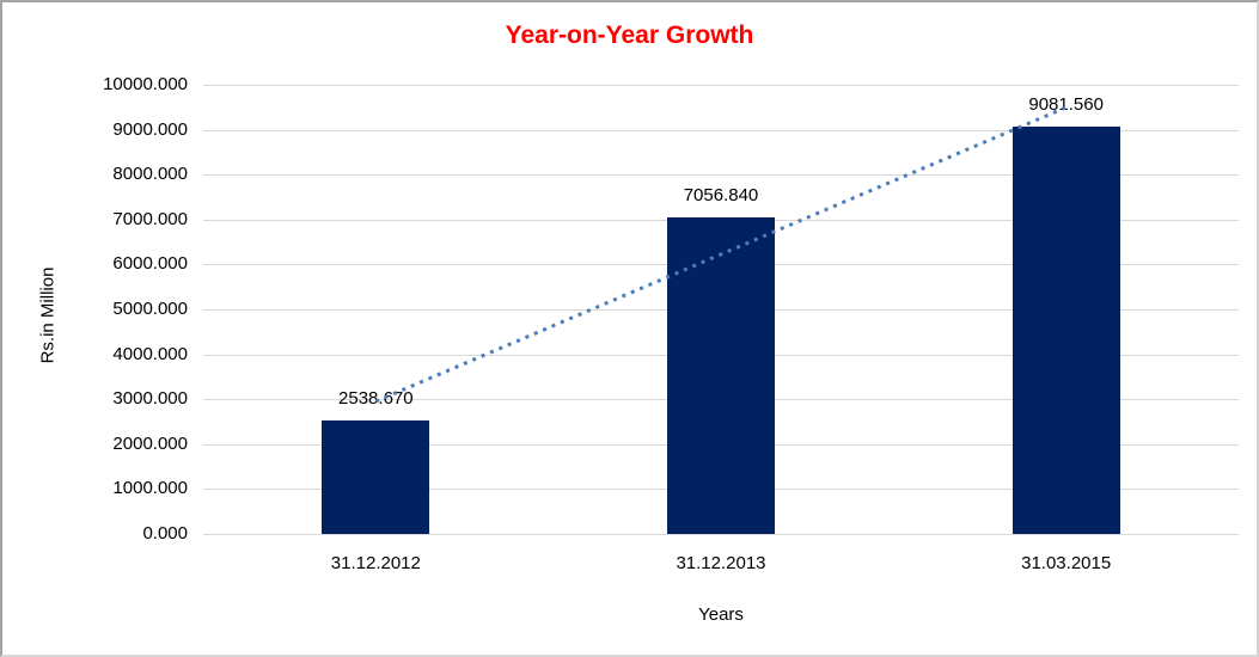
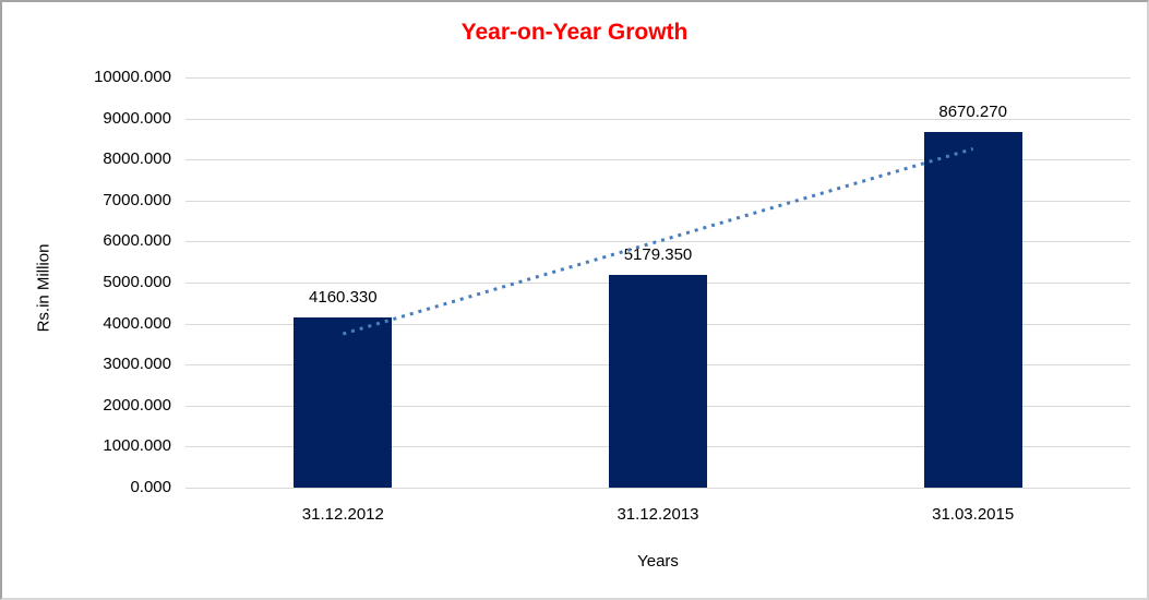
31.12.2012: 2538.670 -> 4160.330
31.12.2013: 7056.840 -> 5179.350
31.03.2015: 9081.560 -> 8670.270
